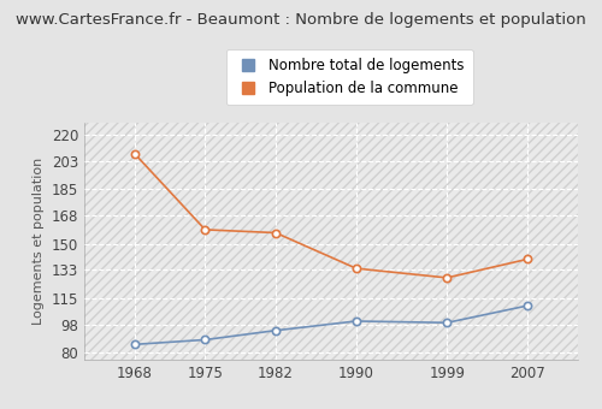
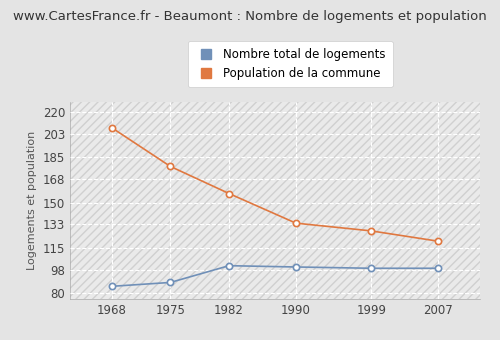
Population de la commune/1975: 159 -> 178
Nombre total de logements/1982: 94 -> 101
Nombre total de logements/2007: 110 -> 99
Population de la commune/2007: 140 -> 120
